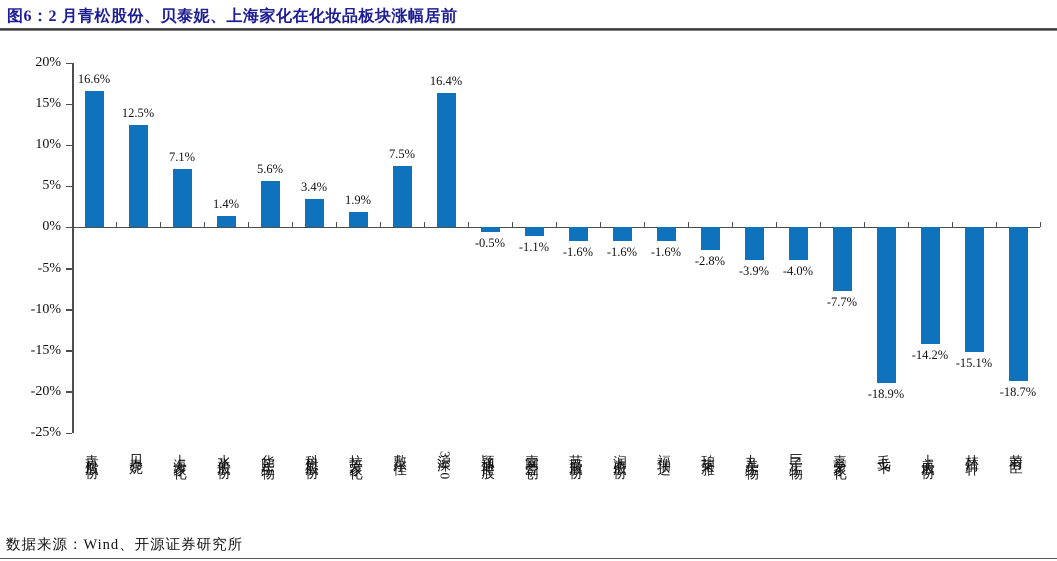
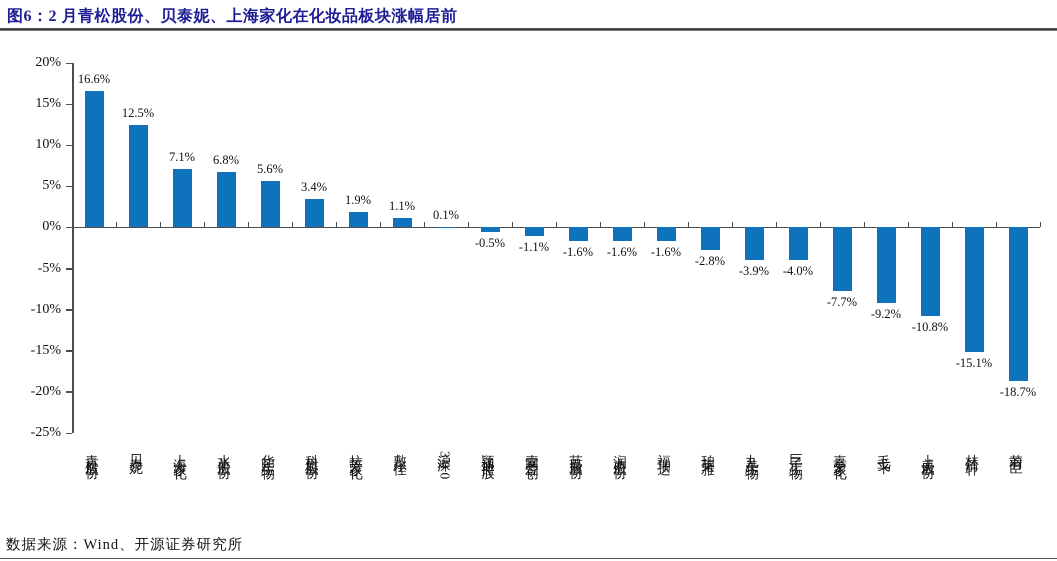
水羊股份: 1.4% -> 6.8%
敷尔佳: 7.5% -> 1.1%
沪深300: 16.4% -> 0.1%
毛戈平: -18.9% -> -9.2%
上美股份: -14.2% -> -10.8%
